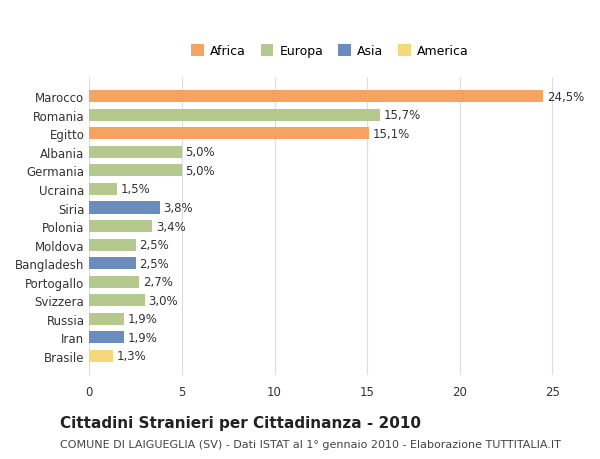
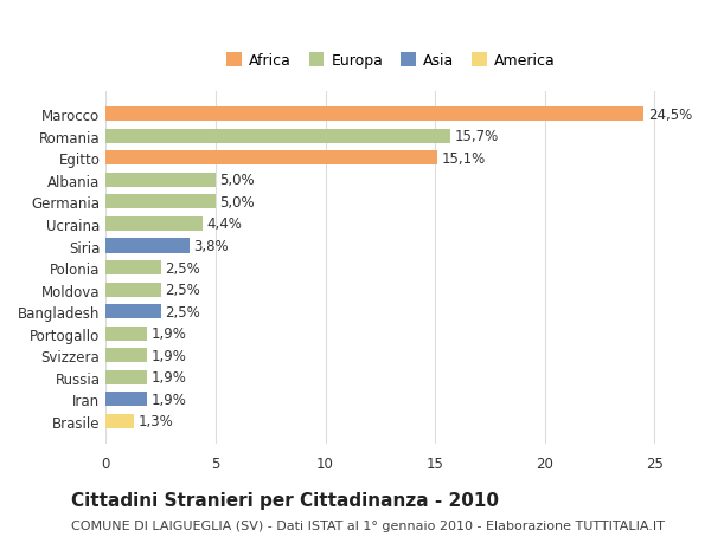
Ucraina: 1,5% -> 4,4%
Polonia: 3,4% -> 2,5%
Portogallo: 2,7% -> 1,9%
Svizzera: 3,0% -> 1,9%
